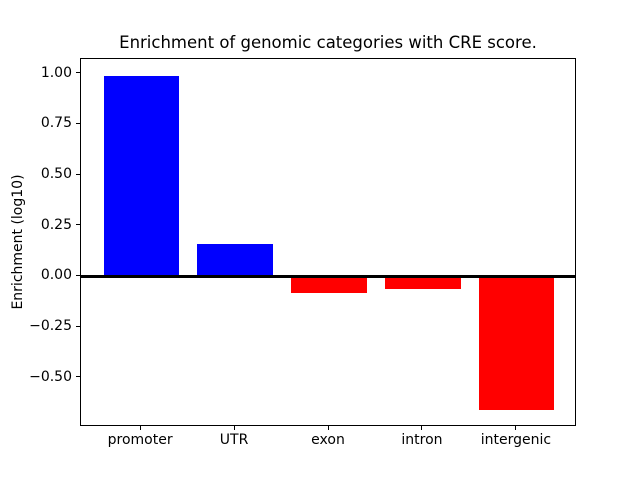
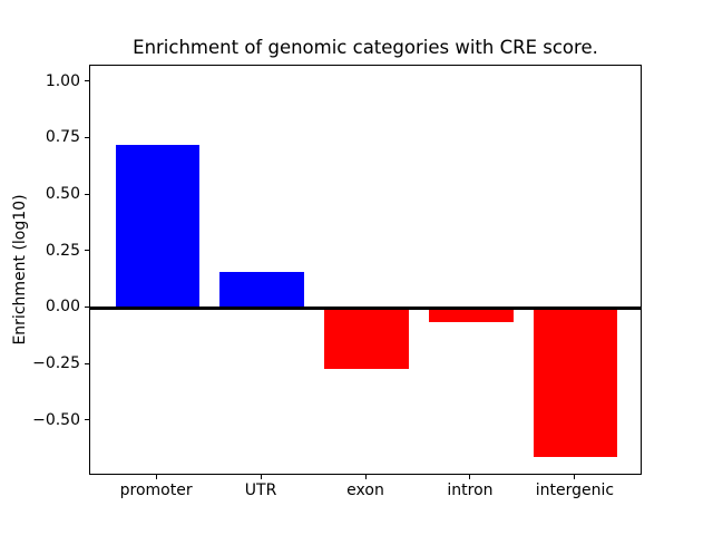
promoter: 0.99 -> 0.72
exon: -0.08 -> -0.27
